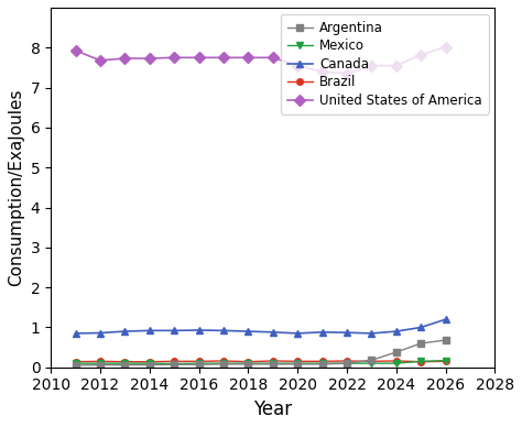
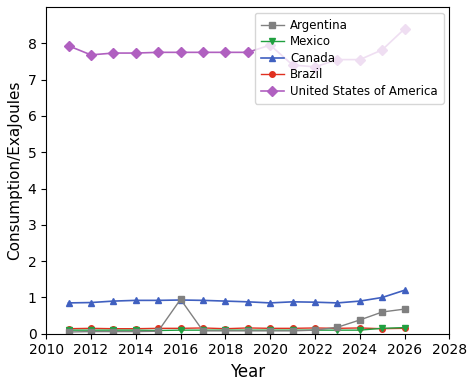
Argentina/2016: 0.07 -> 0.95
United States of America/2020: 7.55 -> 7.95
United States of America/2026: 8.02 -> 8.40
